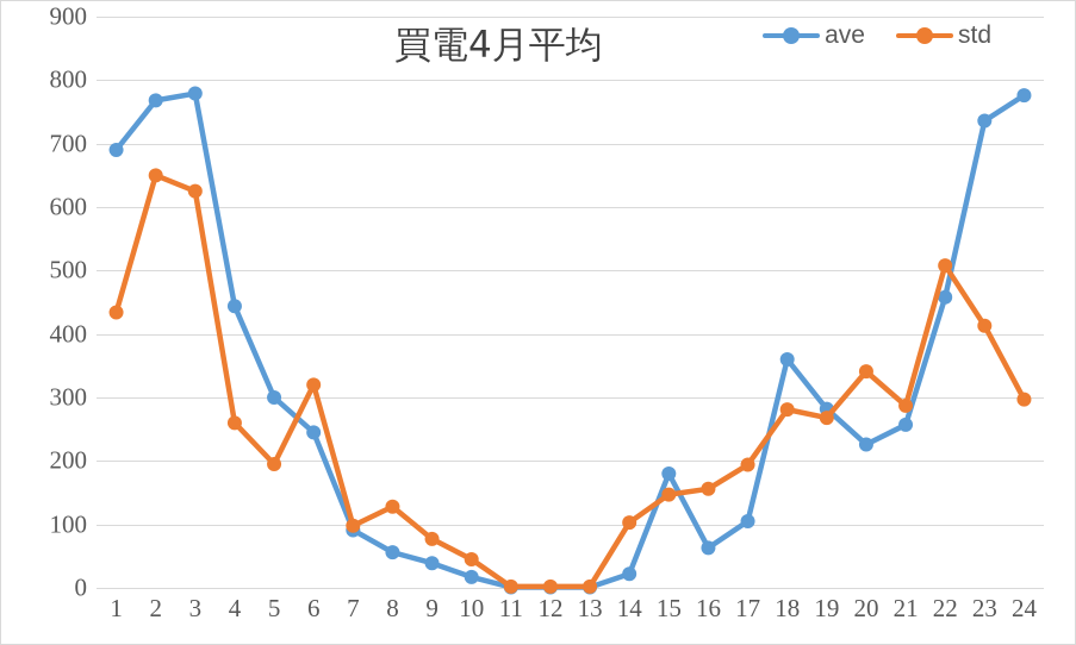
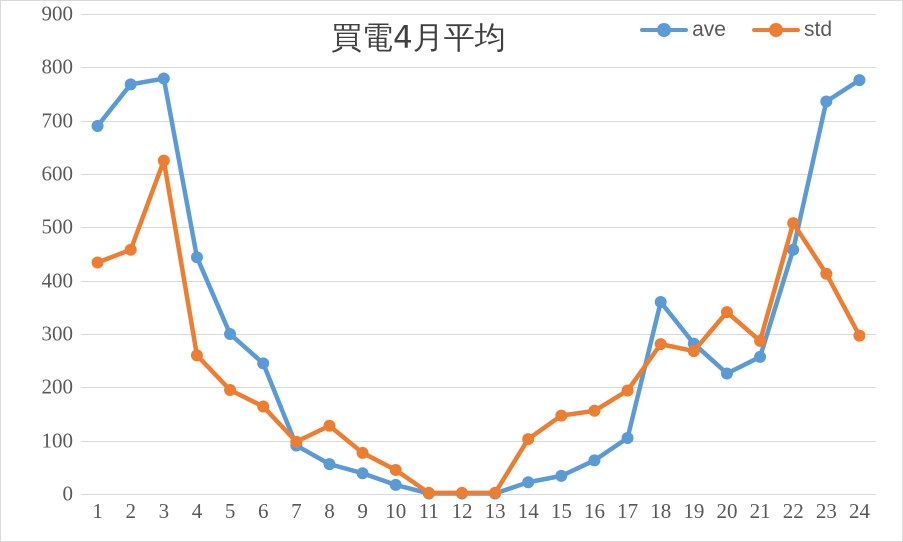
std/2: 650 -> 460
std/6: 320 -> 160
ave/15: 180 -> 30
